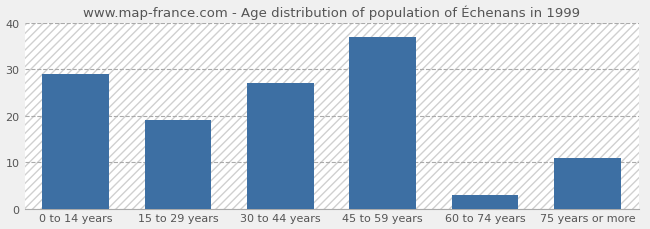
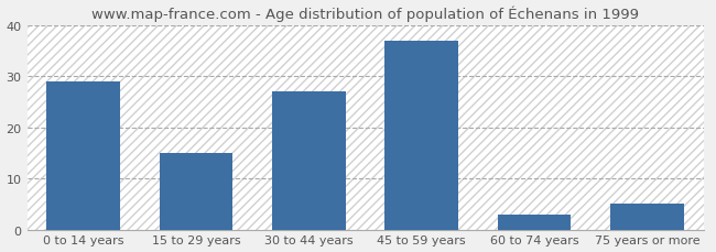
15 to 29 years: 19 -> 15
75 years or more: 11 -> 5
